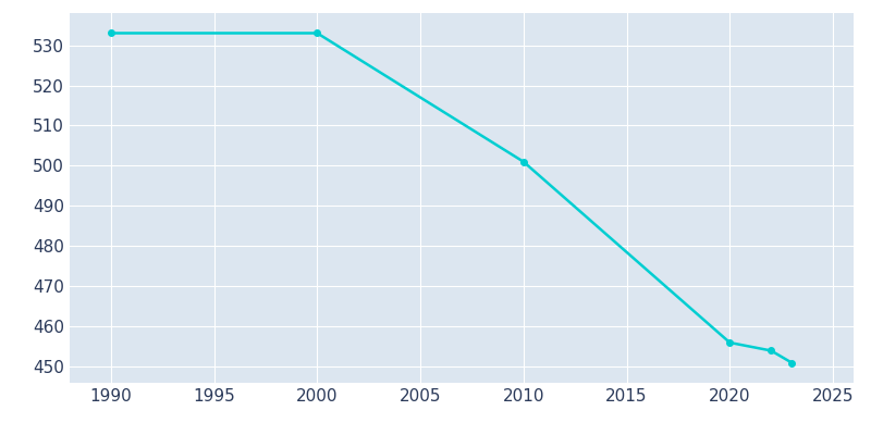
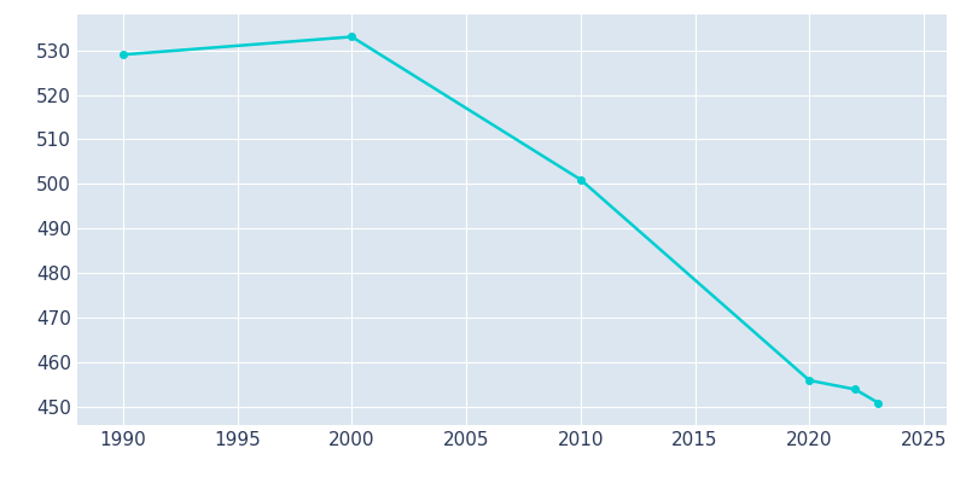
1990: 533 -> 529
